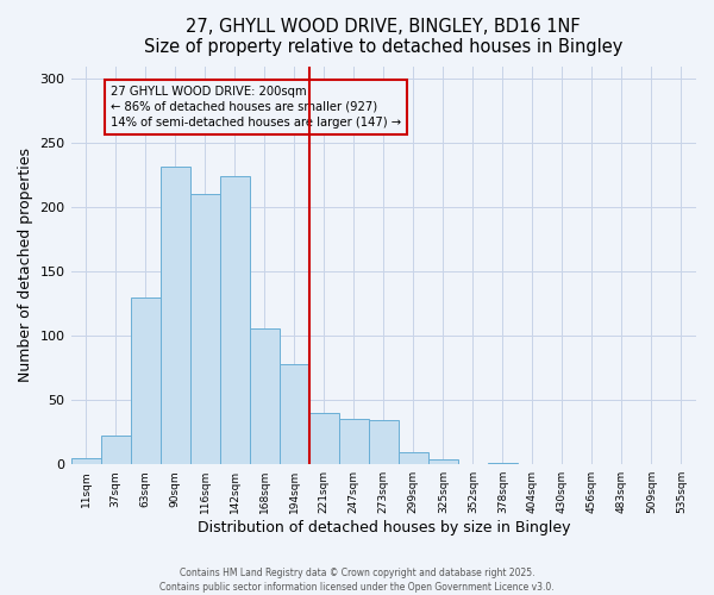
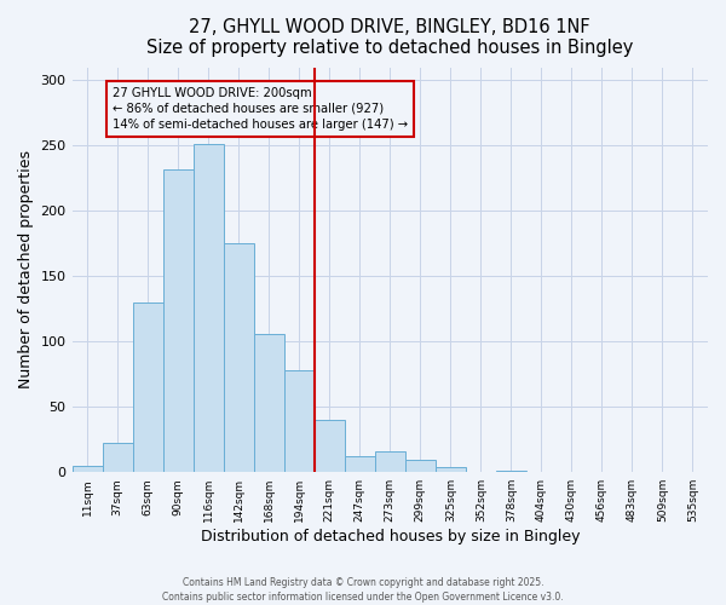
116sqm: 210 -> 251
142sqm: 224 -> 175
247sqm: 35 -> 12
273sqm: 34 -> 16
